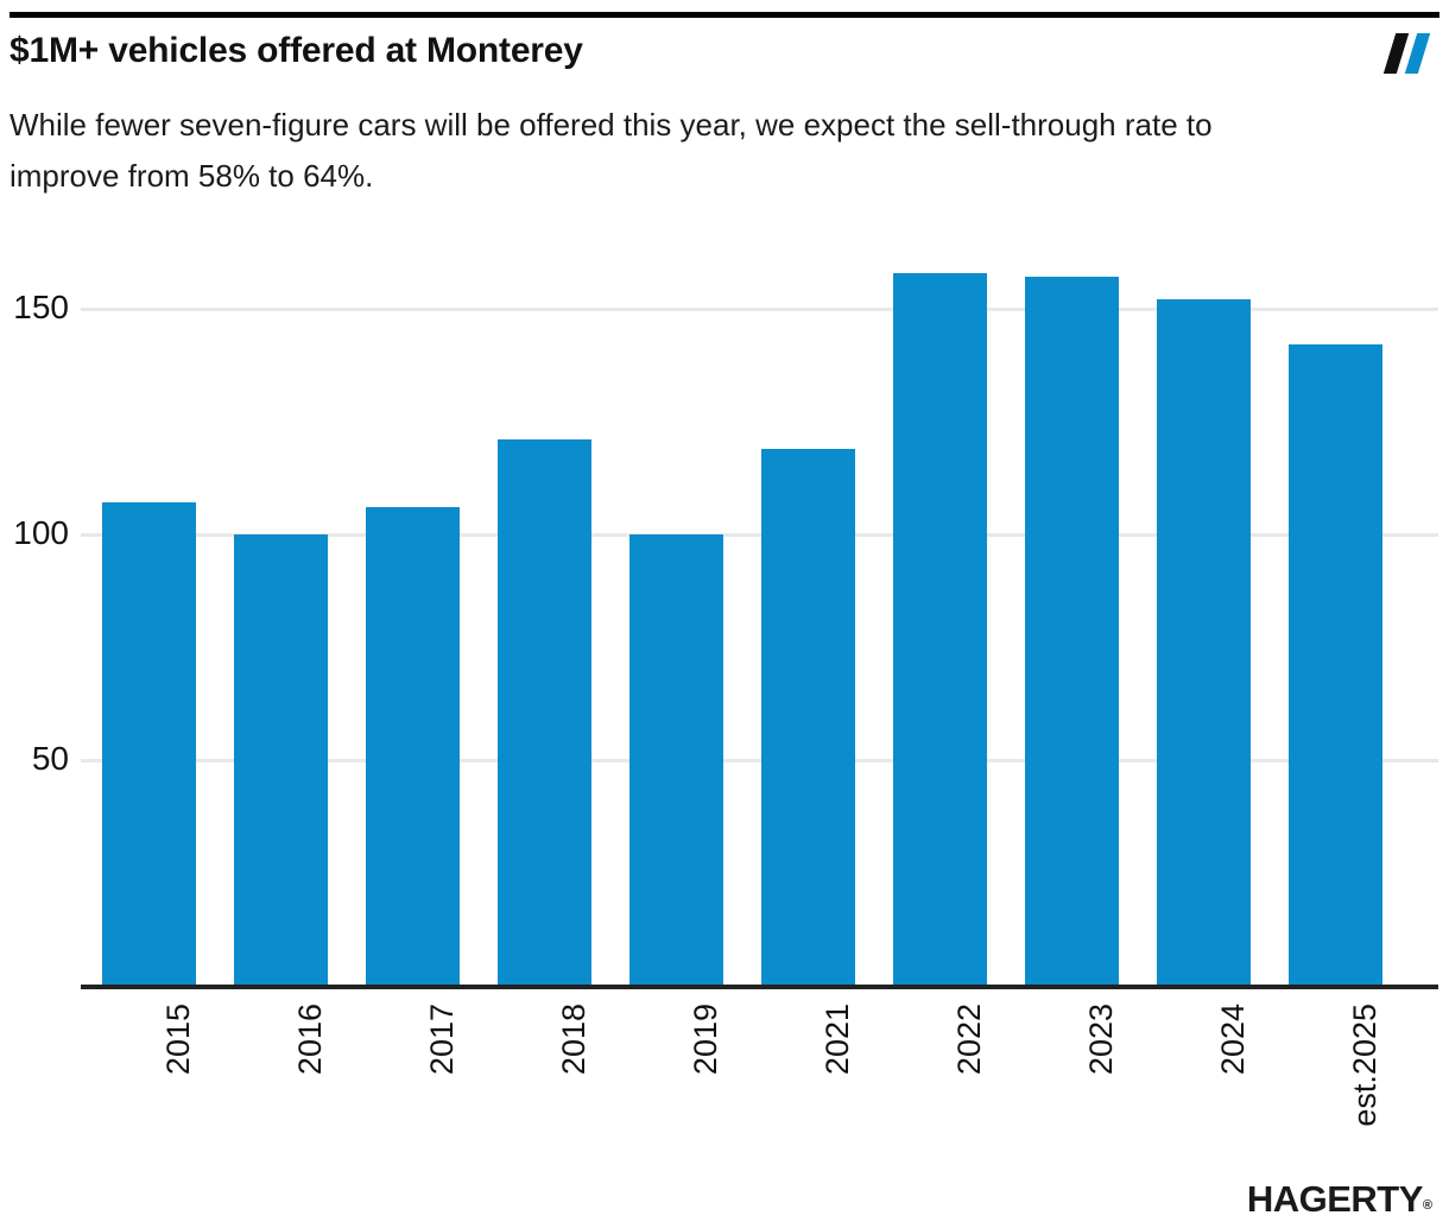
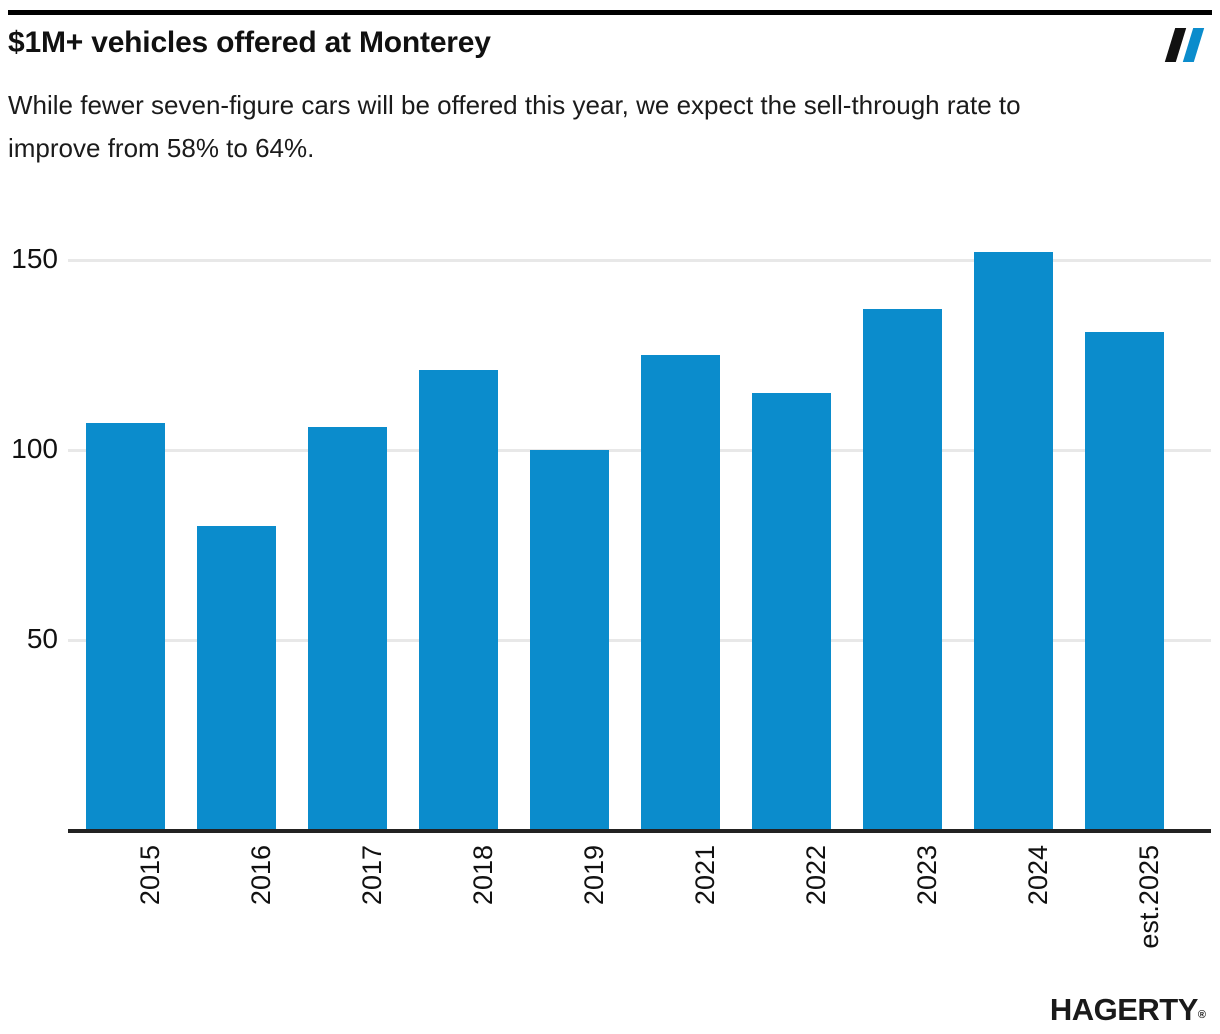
2016: 100 -> 80
2021: 119 -> 125
2022: 158 -> 115
2023: 157 -> 137
est.2025: 142 -> 131
